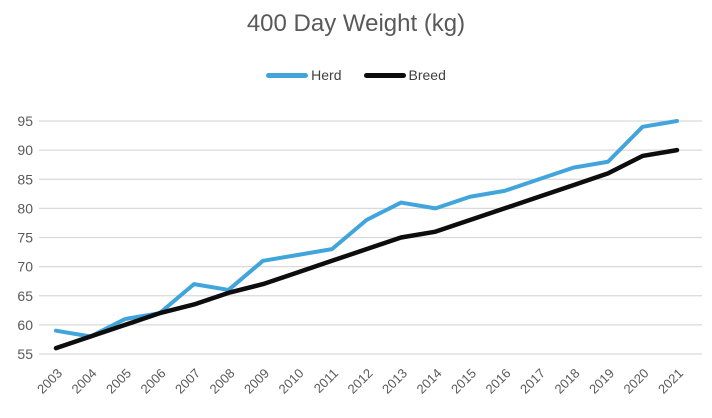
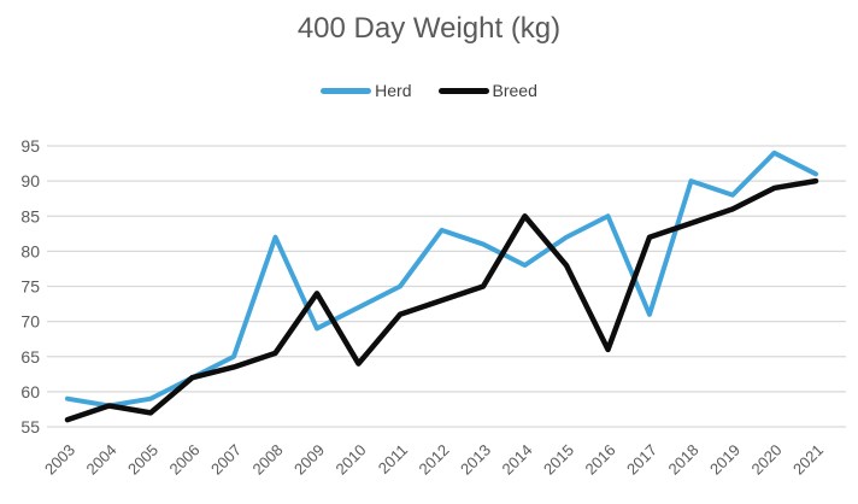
Herd/2005: 61 -> 59
Breed/2005: 60 -> 57
Herd/2007: 67 -> 65
Herd/2008: 66 -> 82
Herd/2009: 71 -> 69
Breed/2009: 67 -> 74
Breed/2010: 69 -> 64
Herd/2011: 73 -> 75
Herd/2012: 78 -> 83
Herd/2014: 80 -> 78
Breed/2014: 76 -> 85
Herd/2016: 83 -> 85
Breed/2016: 80 -> 66
Herd/2017: 85 -> 71
Herd/2018: 87 -> 90
Herd/2021: 95 -> 91
